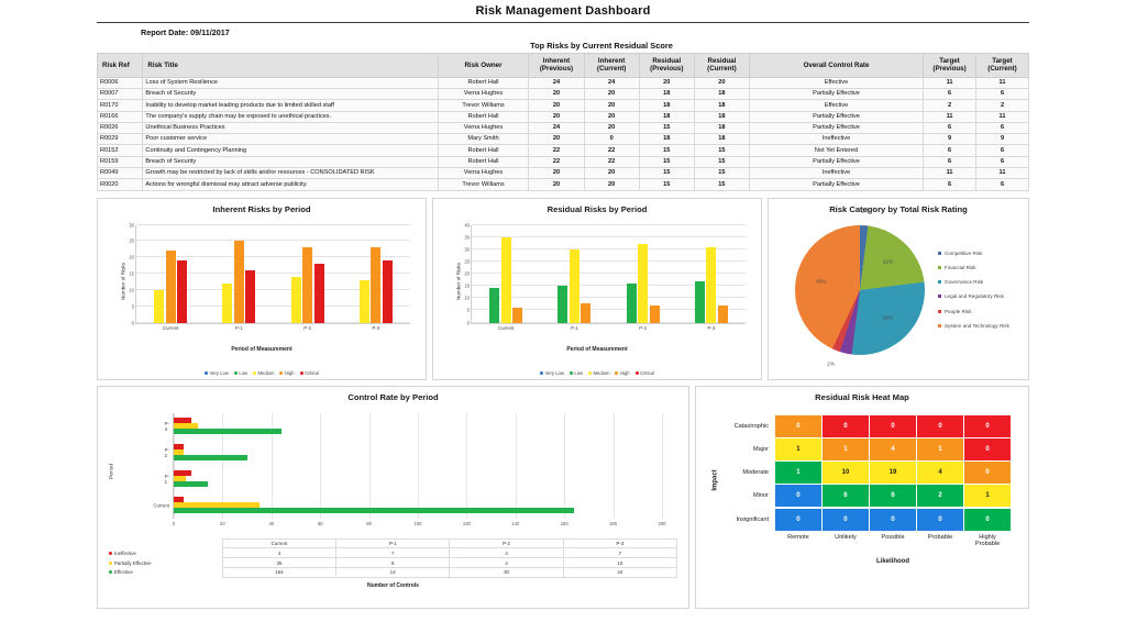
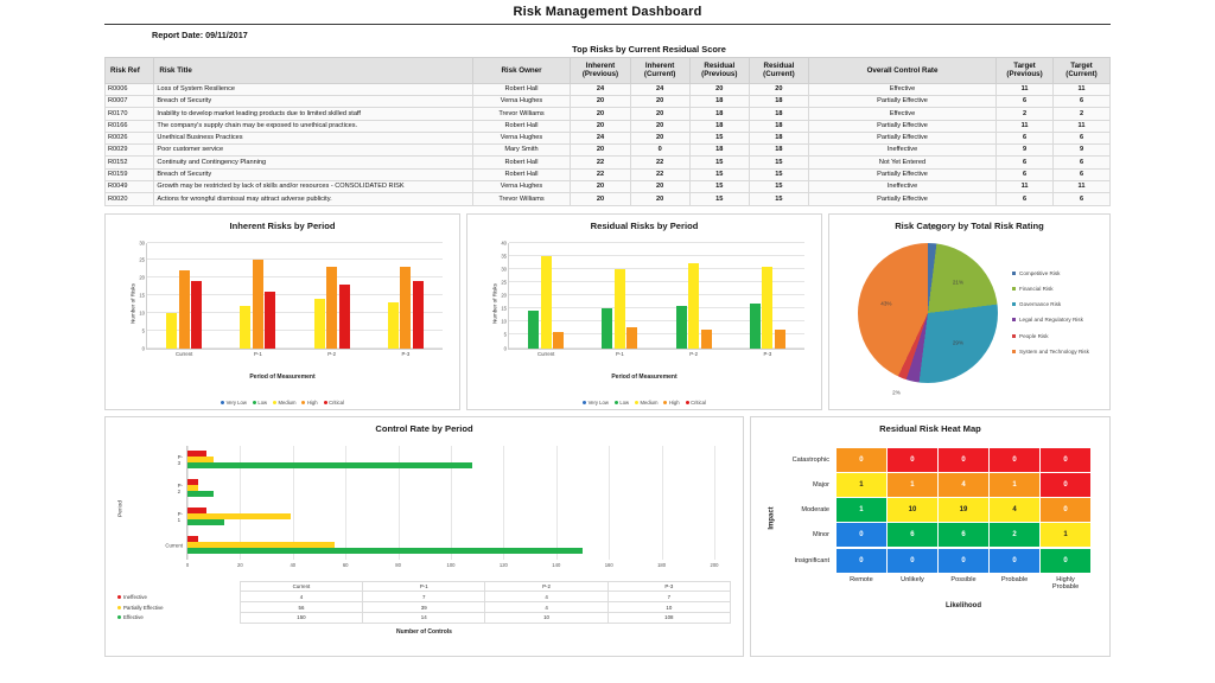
Control Rate by Period/Partially Effective/Current: 35 -> 56
Control Rate by Period/Effective/Current: 164 -> 150
Control Rate by Period/Partially Effective/P-1: 5 -> 39
Control Rate by Period/Effective/P-2: 30 -> 10
Control Rate by Period/Effective/P-3: 44 -> 108
